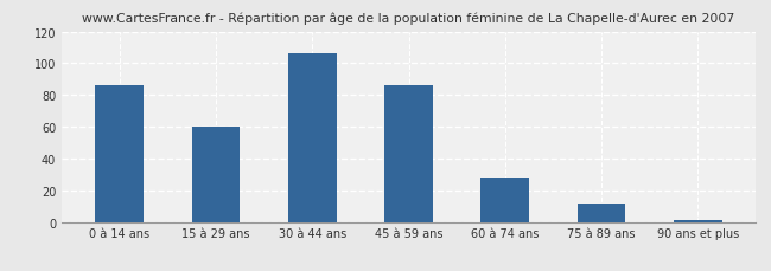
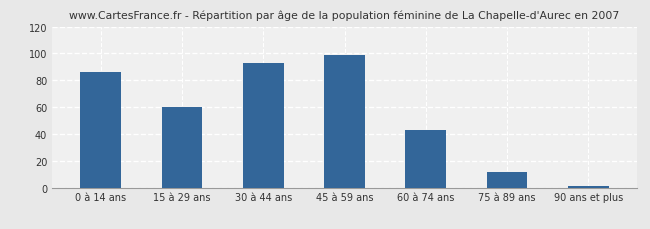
30 à 44 ans: 106 -> 93
45 à 59 ans: 86 -> 99
60 à 74 ans: 28 -> 43
